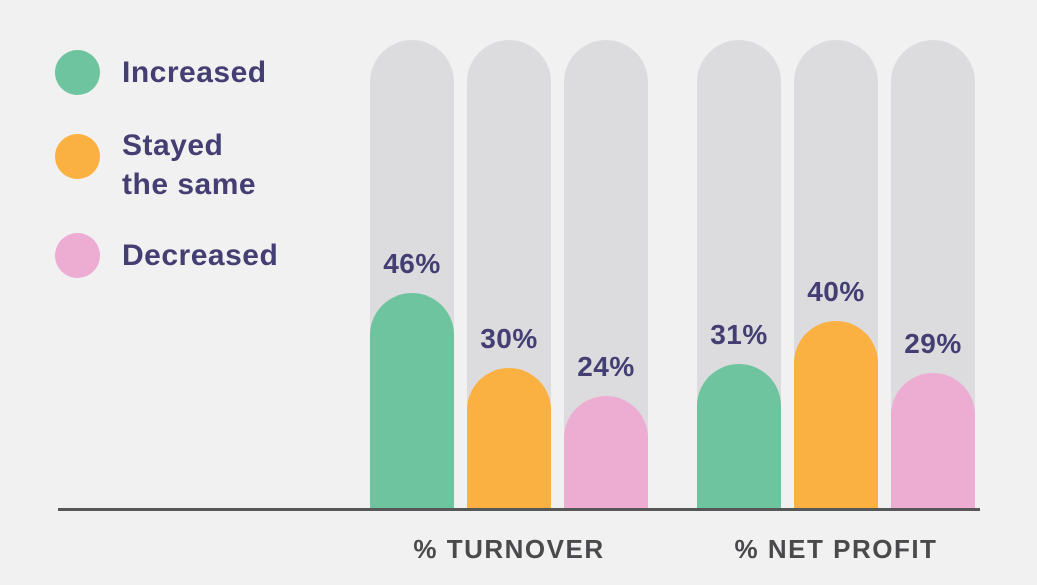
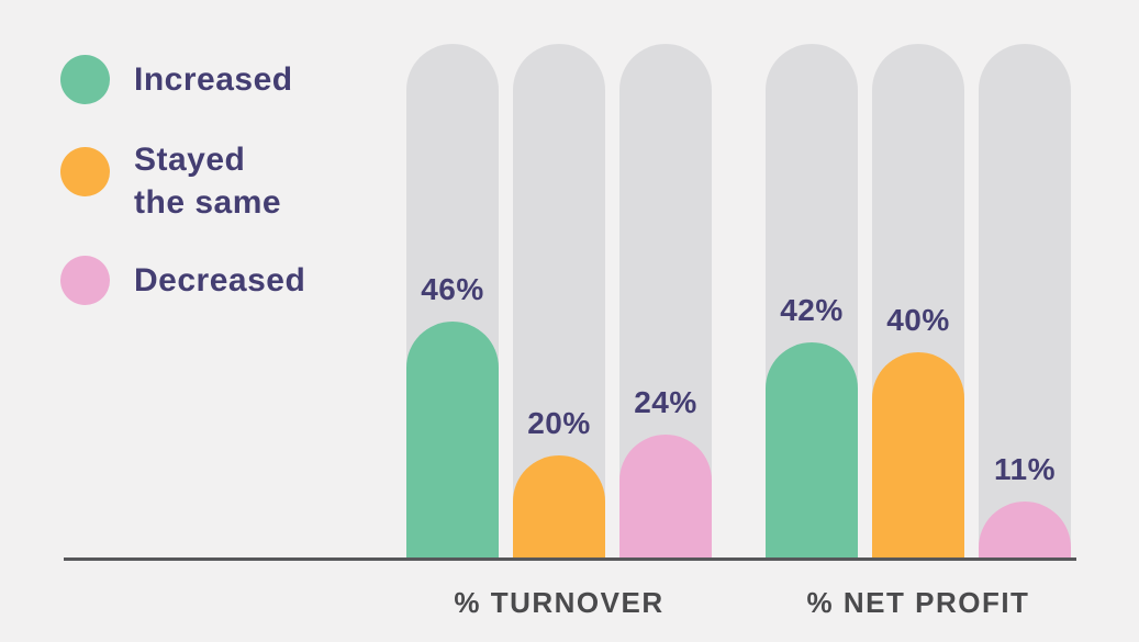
Stayed the same/% TURNOVER: 30% -> 20%
Increased/% NET PROFIT: 31% -> 42%
Decreased/% NET PROFIT: 29% -> 11%
